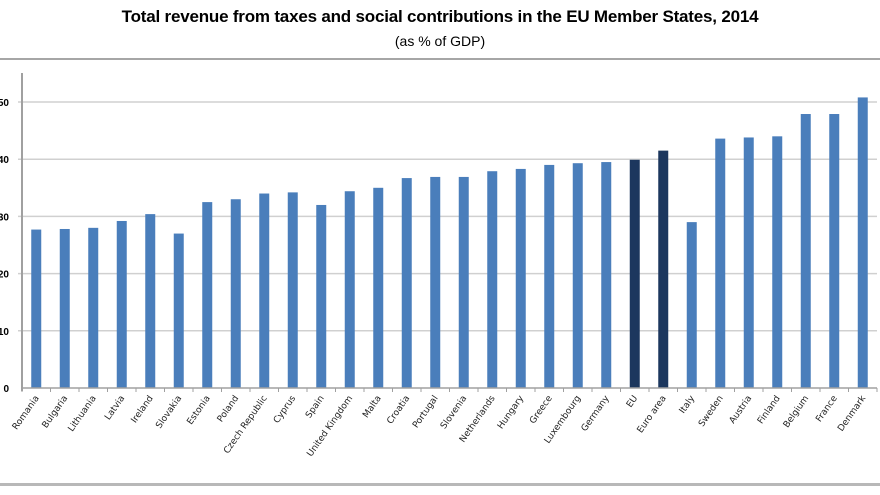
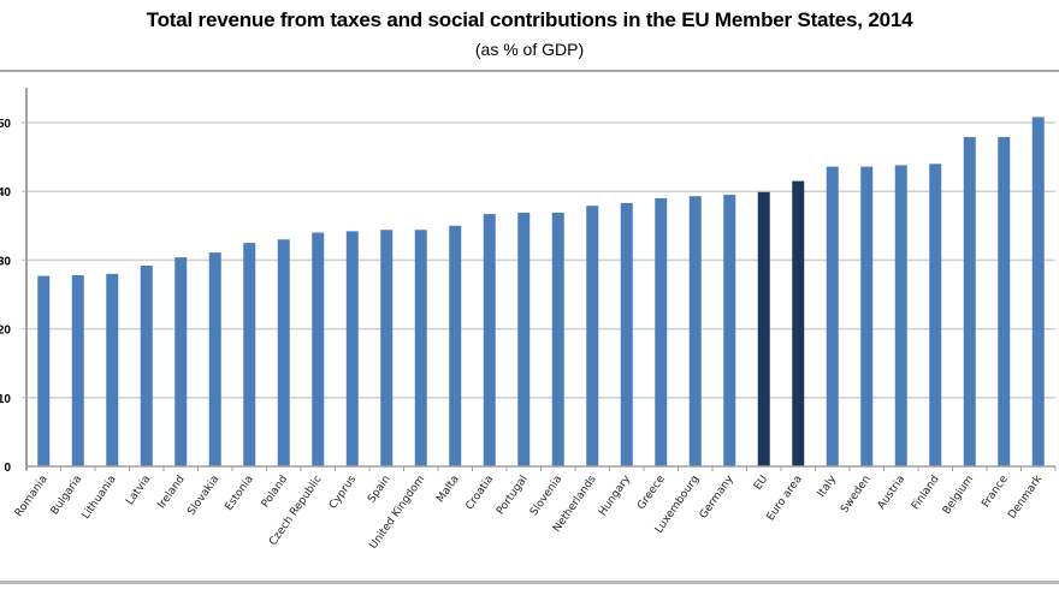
Slovakia: 27 -> 31
Spain: 32 -> 34
Italy: 29 -> 44
